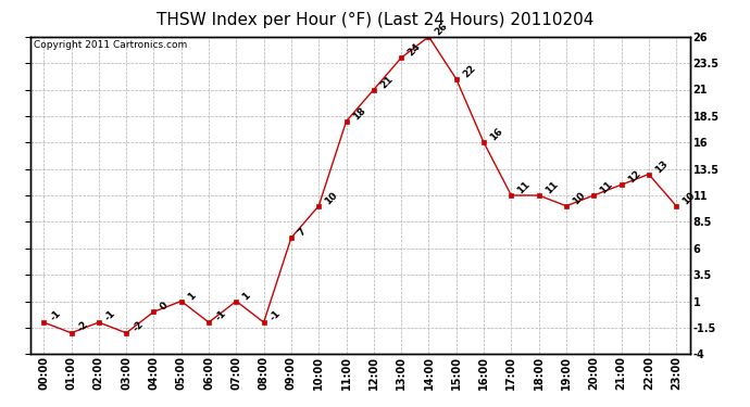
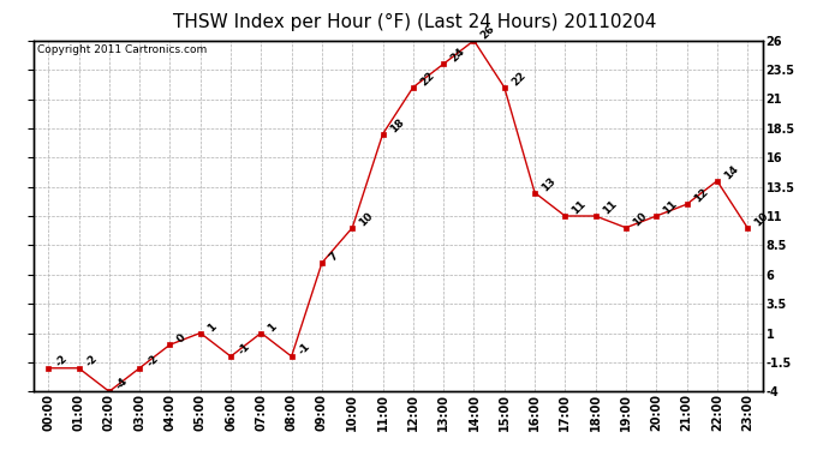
00:00: -1 -> -2
02:00: -1 -> -4
12:00: 21 -> 22
16:00: 16 -> 13
22:00: 13 -> 14
